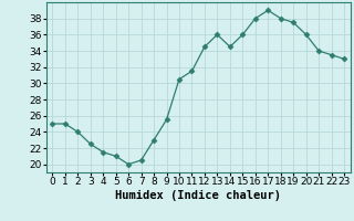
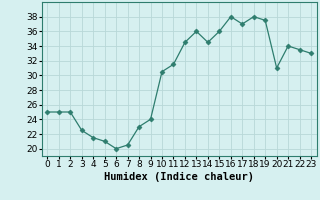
2: 24.0 -> 25.0
9: 25.5 -> 24.0
17: 39.0 -> 37.0
20: 36.0 -> 31.0
